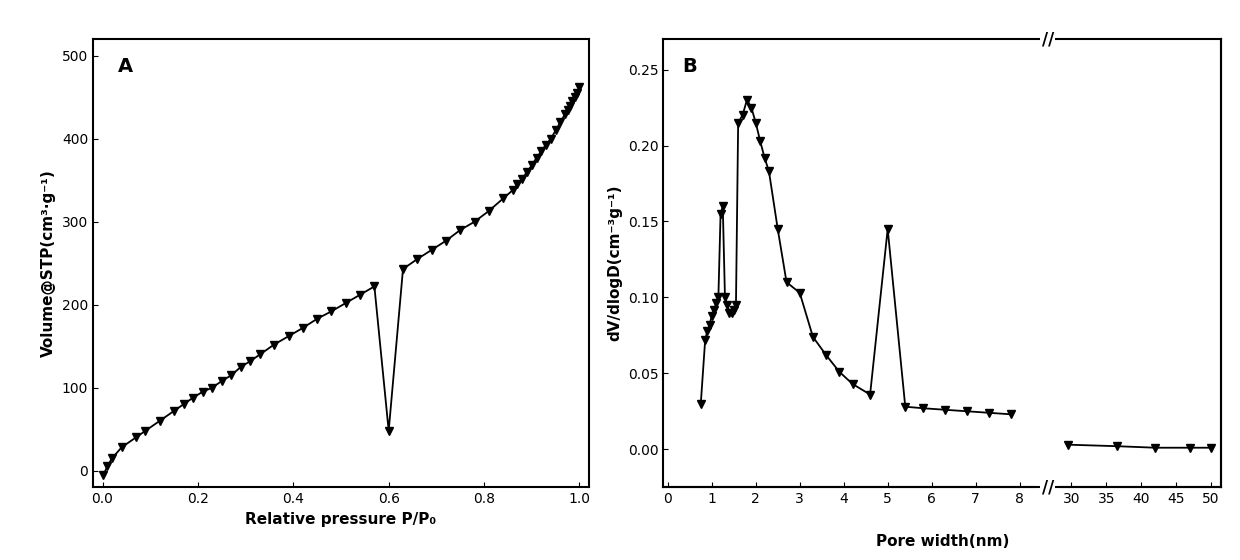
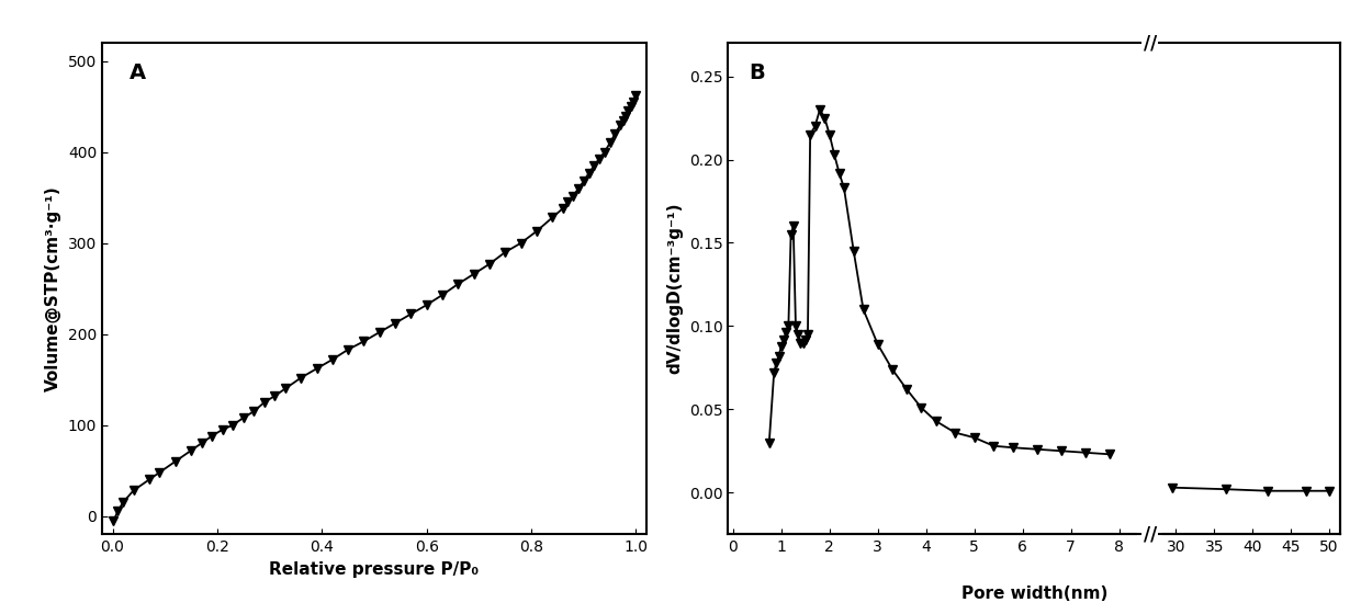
0.6: 48 -> 232
3: 0.103 -> 0.089
5: 0.145 -> 0.033
